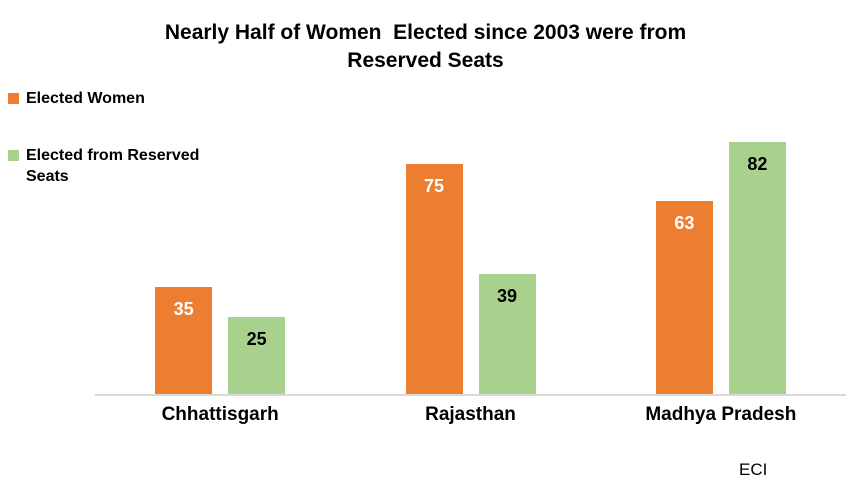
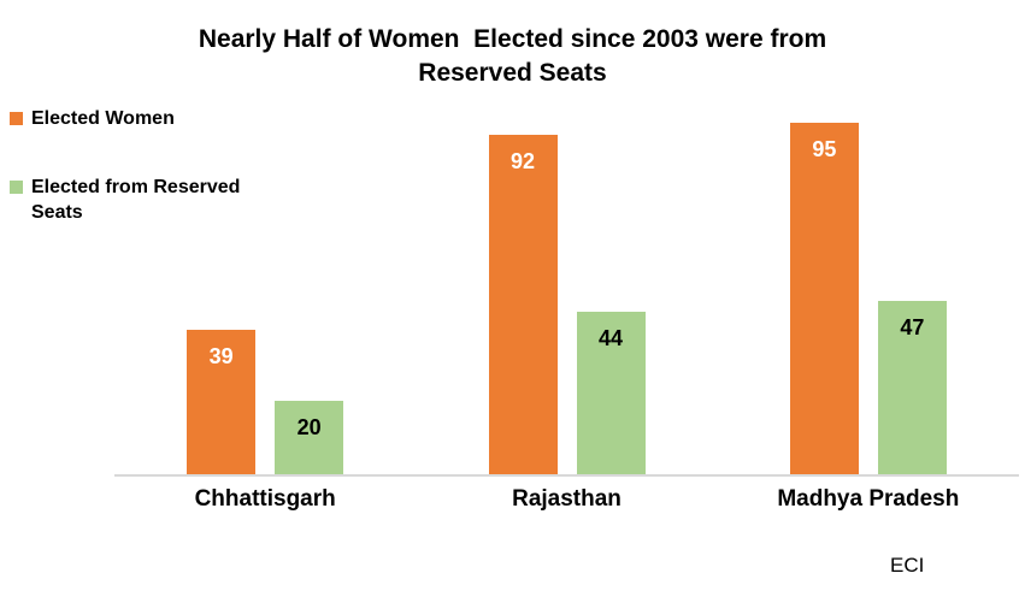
Elected Women/Chhattisgarh: 35 -> 39
Elected from Reserved Seats/Chhattisgarh: 25 -> 20
Elected Women/Rajasthan: 75 -> 92
Elected from Reserved Seats/Rajasthan: 39 -> 44
Elected Women/Madhya Pradesh: 63 -> 95
Elected from Reserved Seats/Madhya Pradesh: 82 -> 47
